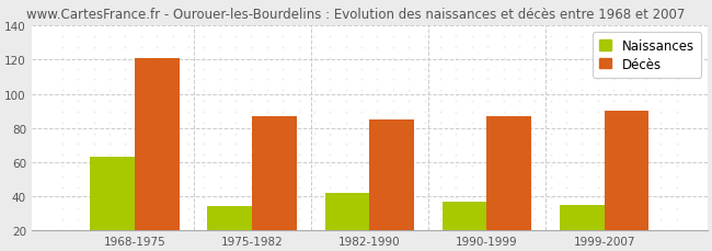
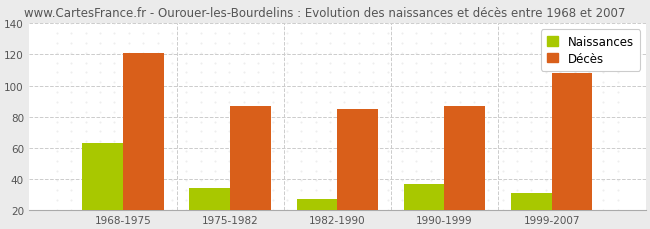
Naissances/1982-1990: 42 -> 27
Naissances/1999-2007: 35 -> 31
Décès/1999-2007: 90 -> 108
